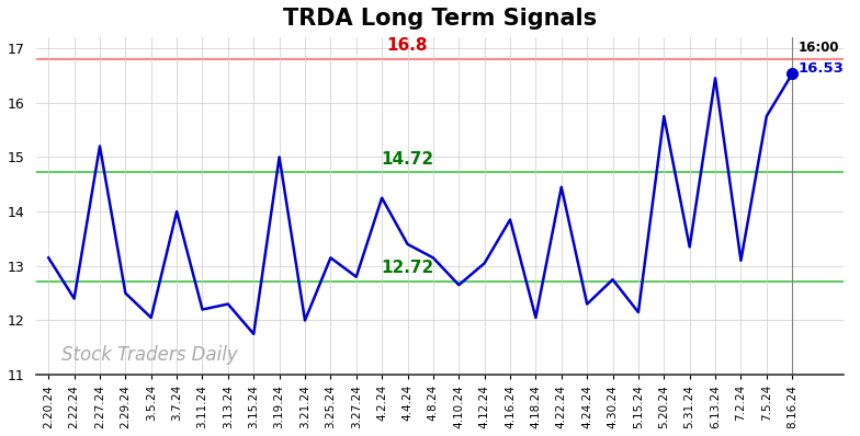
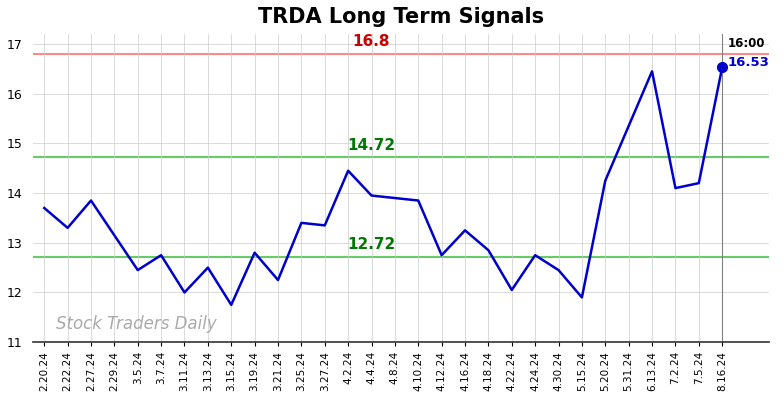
2.20.24: 13.15 -> 13.70
2.22.24: 12.40 -> 13.30
2.27.24: 15.20 -> 13.85
2.29.24: 12.50 -> 13.15
3.5.24: 12.05 -> 12.45
3.7.24: 14.00 -> 12.75
3.11.24: 12.20 -> 12.00
3.13.24: 12.30 -> 12.50
3.19.24: 15.00 -> 12.80
3.21.24: 12.00 -> 12.25
3.25.24: 13.15 -> 13.40
3.27.24: 12.80 -> 13.35
4.2.24: 14.25 -> 14.45
4.4.24: 13.40 -> 13.95
4.8.24: 13.15 -> 13.90
4.10.24: 12.65 -> 13.85
4.12.24: 13.05 -> 12.75
4.16.24: 13.85 -> 13.25
4.18.24: 12.05 -> 12.85
4.22.24: 14.45 -> 12.05
4.24.24: 12.30 -> 12.75
4.30.24: 12.75 -> 12.45
5.15.24: 12.15 -> 11.90
5.20.24: 15.75 -> 14.25
5.31.24: 13.35 -> 15.35
7.2.24: 13.10 -> 14.10
7.5.24: 15.75 -> 14.20
